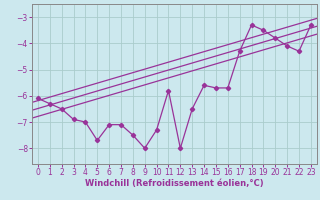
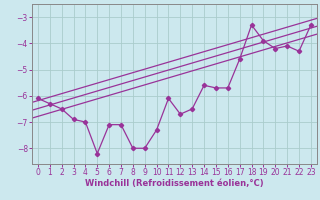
5: -7.7 -> -8.2
8: -7.5 -> -8.0
11: -5.8 -> -6.1
12: -8.0 -> -6.7
17: -4.3 -> -4.6
19: -3.5 -> -3.9
20: -3.8 -> -4.2
